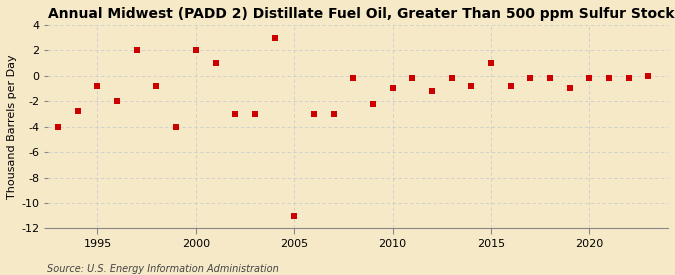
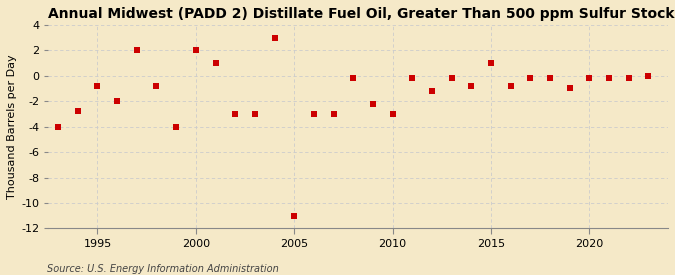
2010: -1.0 -> -3.0
